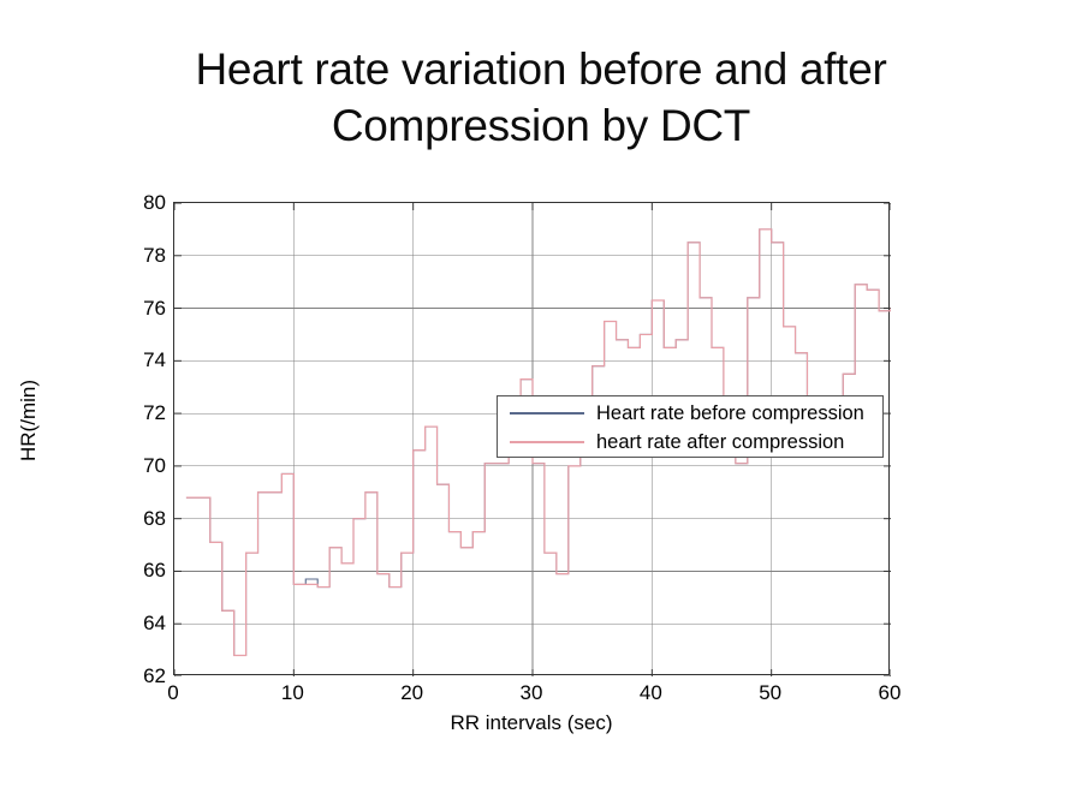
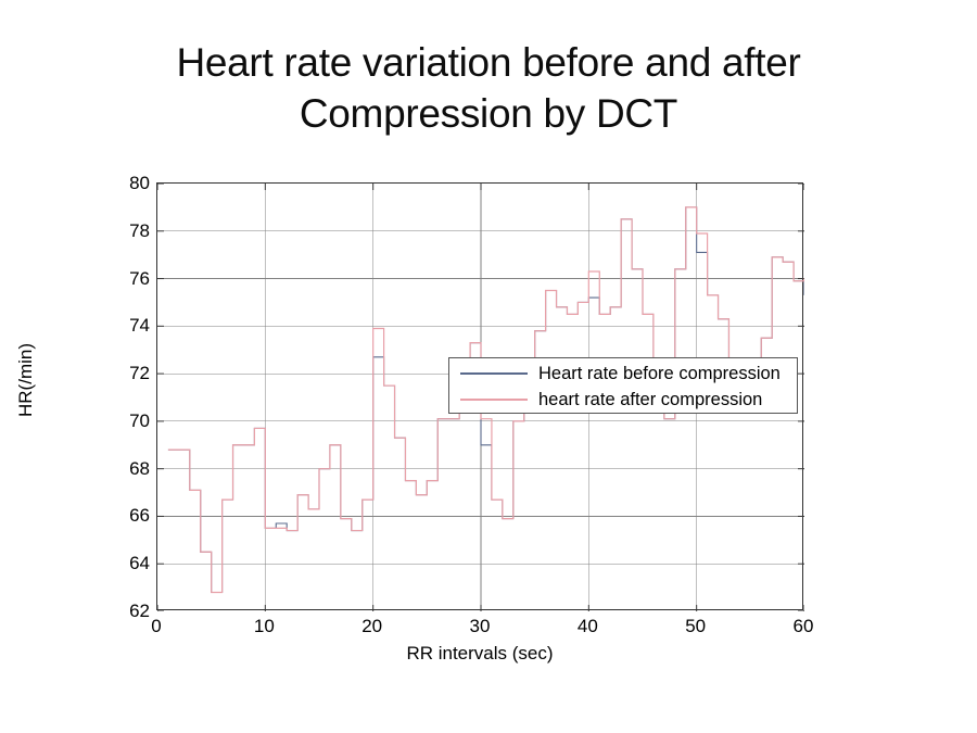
Heart rate before compression/20: 70.6 -> 72.7
heart rate after compression/20: 70.6 -> 73.9
Heart rate before compression/30: 70.1 -> 69.0
Heart rate before compression/40: 76.3 -> 75.2
Heart rate before compression/50: 78.5 -> 77.1
heart rate after compression/50: 78.5 -> 77.9
Heart rate before compression/60: 76.0 -> 75.3
